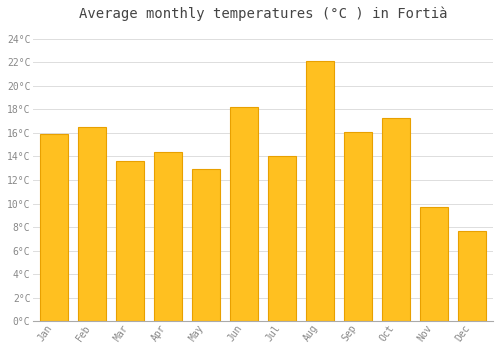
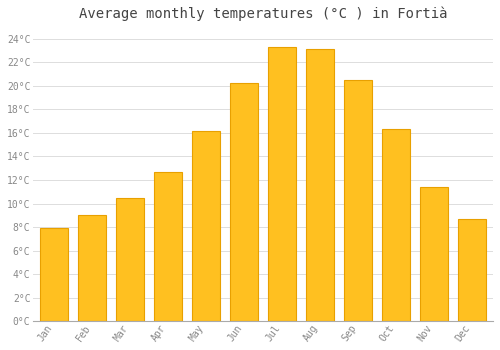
Jan: 15.9°C -> 7.9°C
Feb: 16.5°C -> 9.0°C
Mar: 13.6°C -> 10.5°C
Apr: 14.4°C -> 12.7°C
May: 12.9°C -> 16.2°C
Jun: 18.2°C -> 20.2°C
Jul: 14.0°C -> 23.3°C
Aug: 22.1°C -> 23.1°C
Sep: 16.1°C -> 20.5°C
Oct: 17.3°C -> 16.3°C
Nov: 9.7°C -> 11.4°C
Dec: 7.7°C -> 8.7°C
